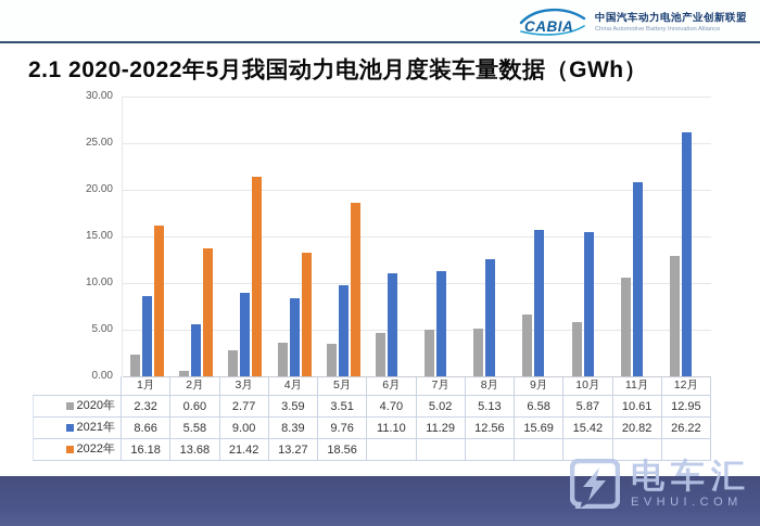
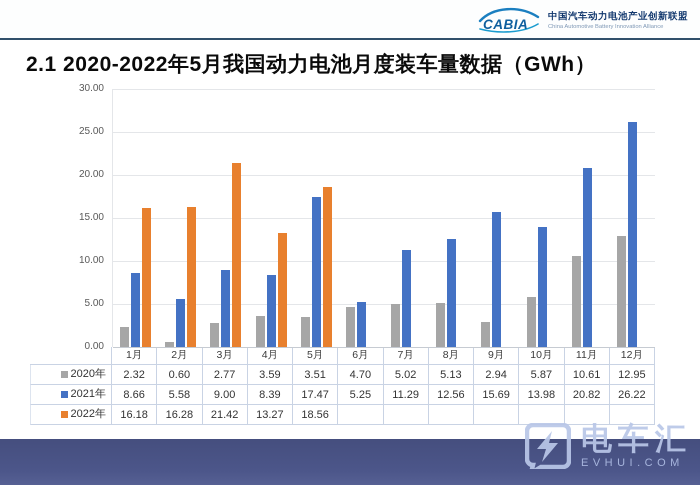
2022年/2月: 13.68 -> 16.28
2021年/5月: 9.76 -> 17.47
2021年/6月: 11.10 -> 5.25
2020年/9月: 6.58 -> 2.94
2021年/10月: 15.42 -> 13.98
